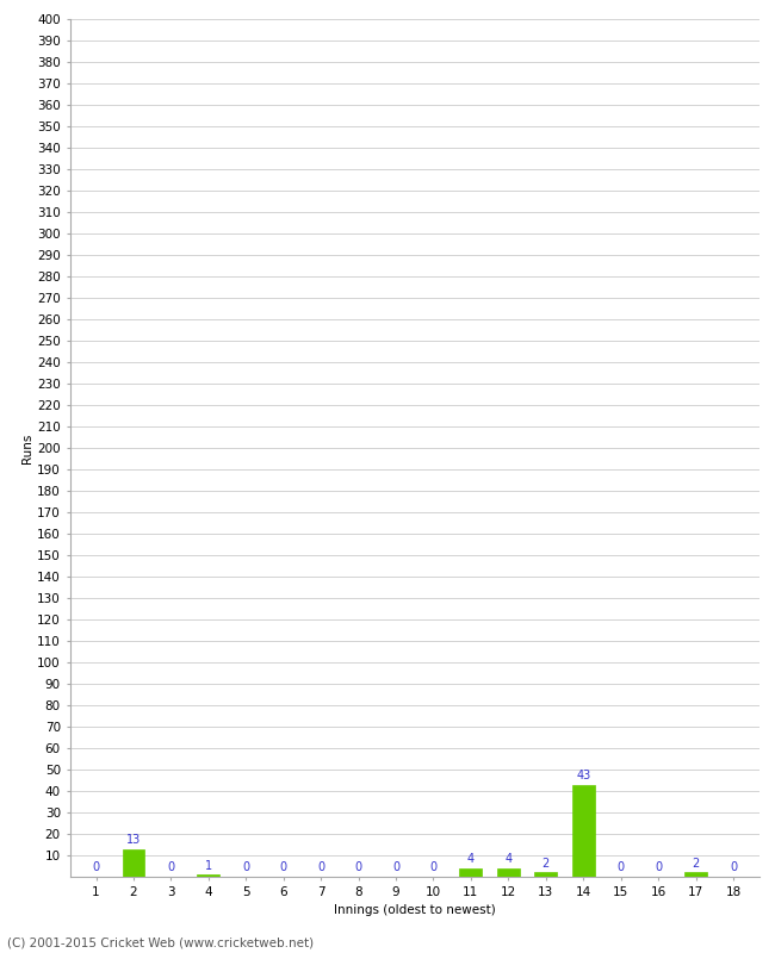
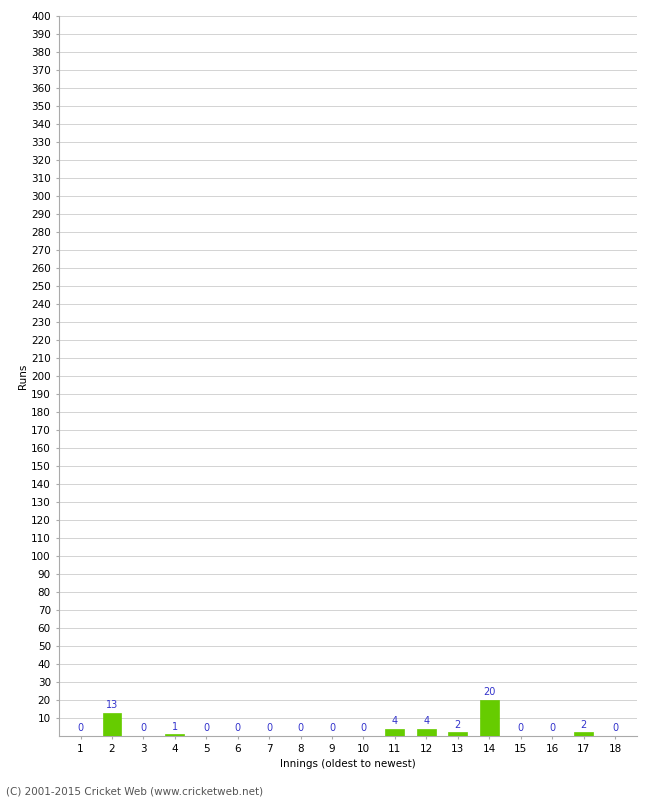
14: 43 -> 20
